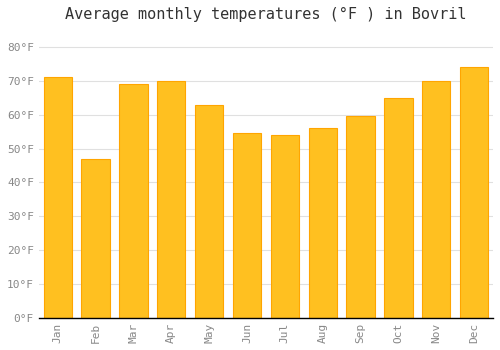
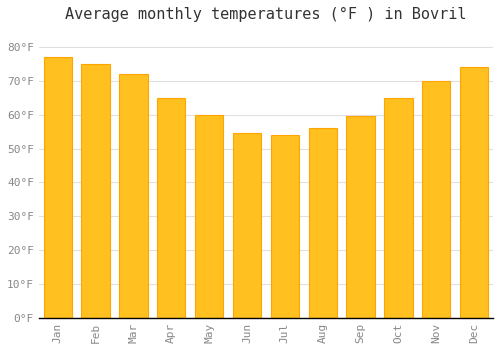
Jan: 71.0°F -> 77.0°F
Feb: 47.0°F -> 75.0°F
Mar: 69.0°F -> 72.0°F
Apr: 70.0°F -> 65.0°F
May: 63.0°F -> 60.0°F
